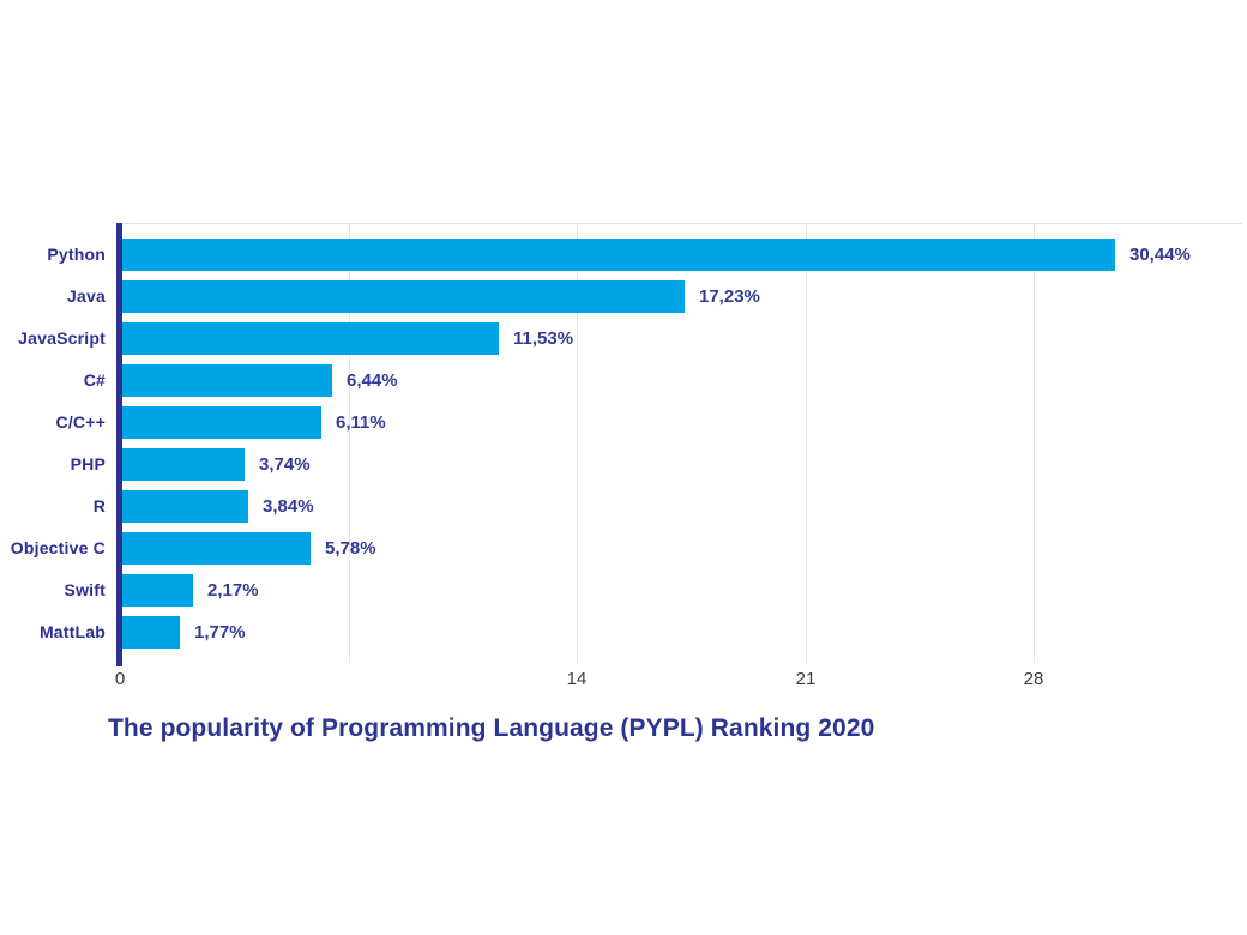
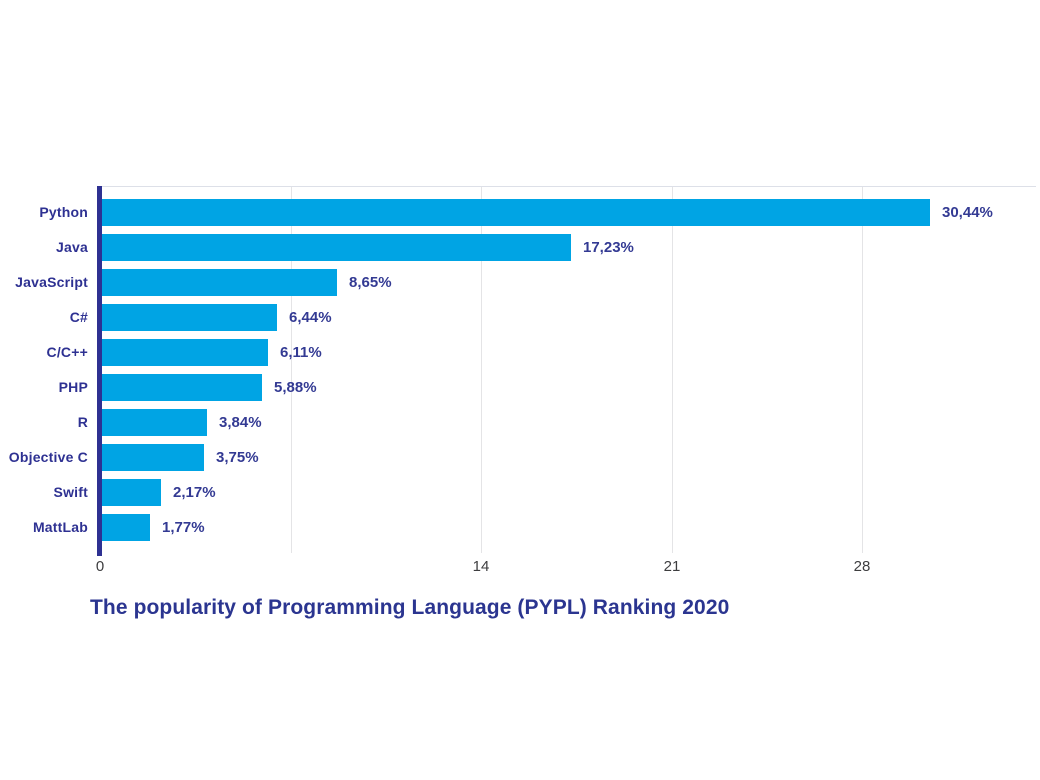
JavaScript: 11,53% -> 8,65%
PHP: 3,74% -> 5,88%
Objective C: 5,78% -> 3,75%
